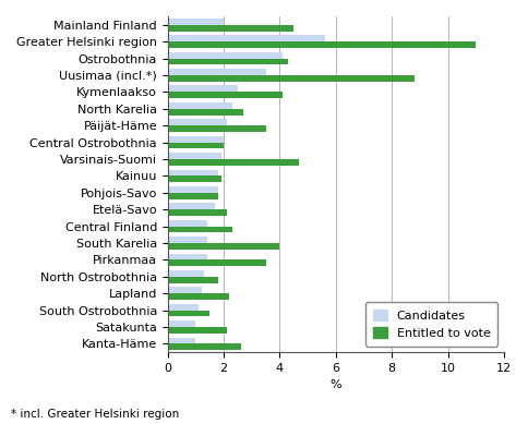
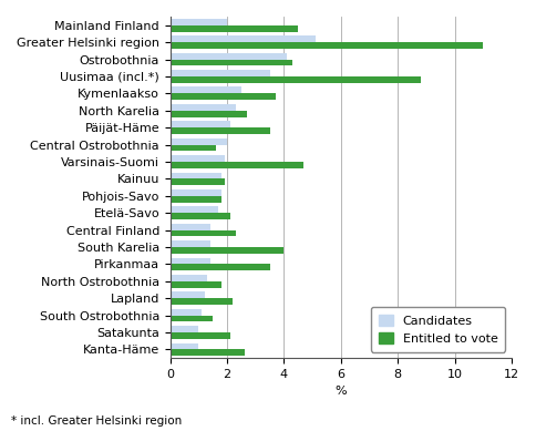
Candidates/Greater Helsinki region: 5.6 -> 5.1
Entitled to vote/Kymenlaakso: 4.1 -> 3.7
Entitled to vote/Central Ostrobothnia: 2.0 -> 1.6
